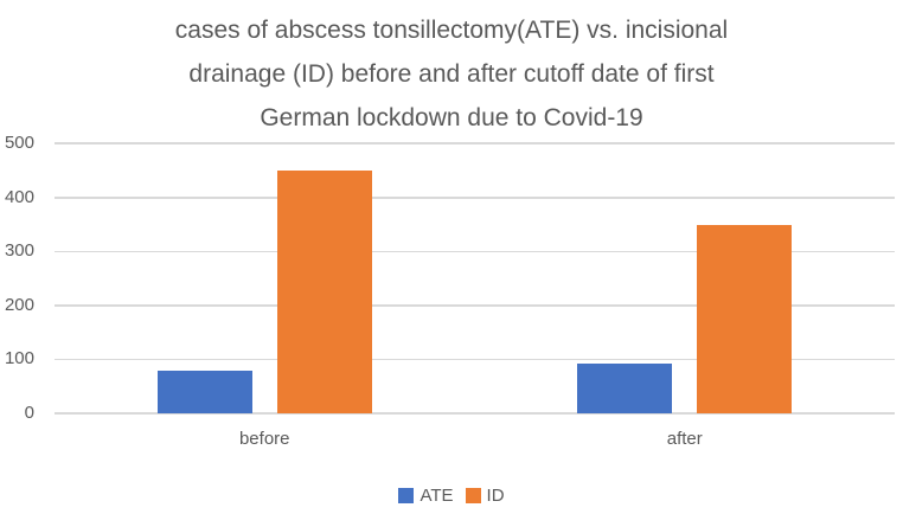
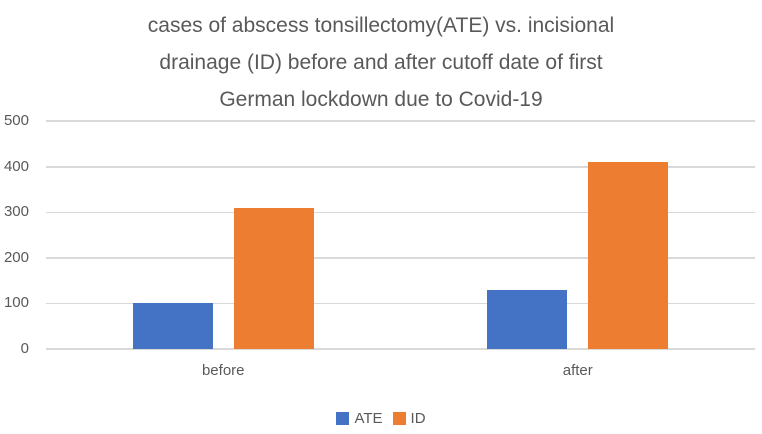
ATE/before: 80 -> 100
ID/before: 450 -> 310
ATE/after: 90 -> 130
ID/after: 350 -> 410
